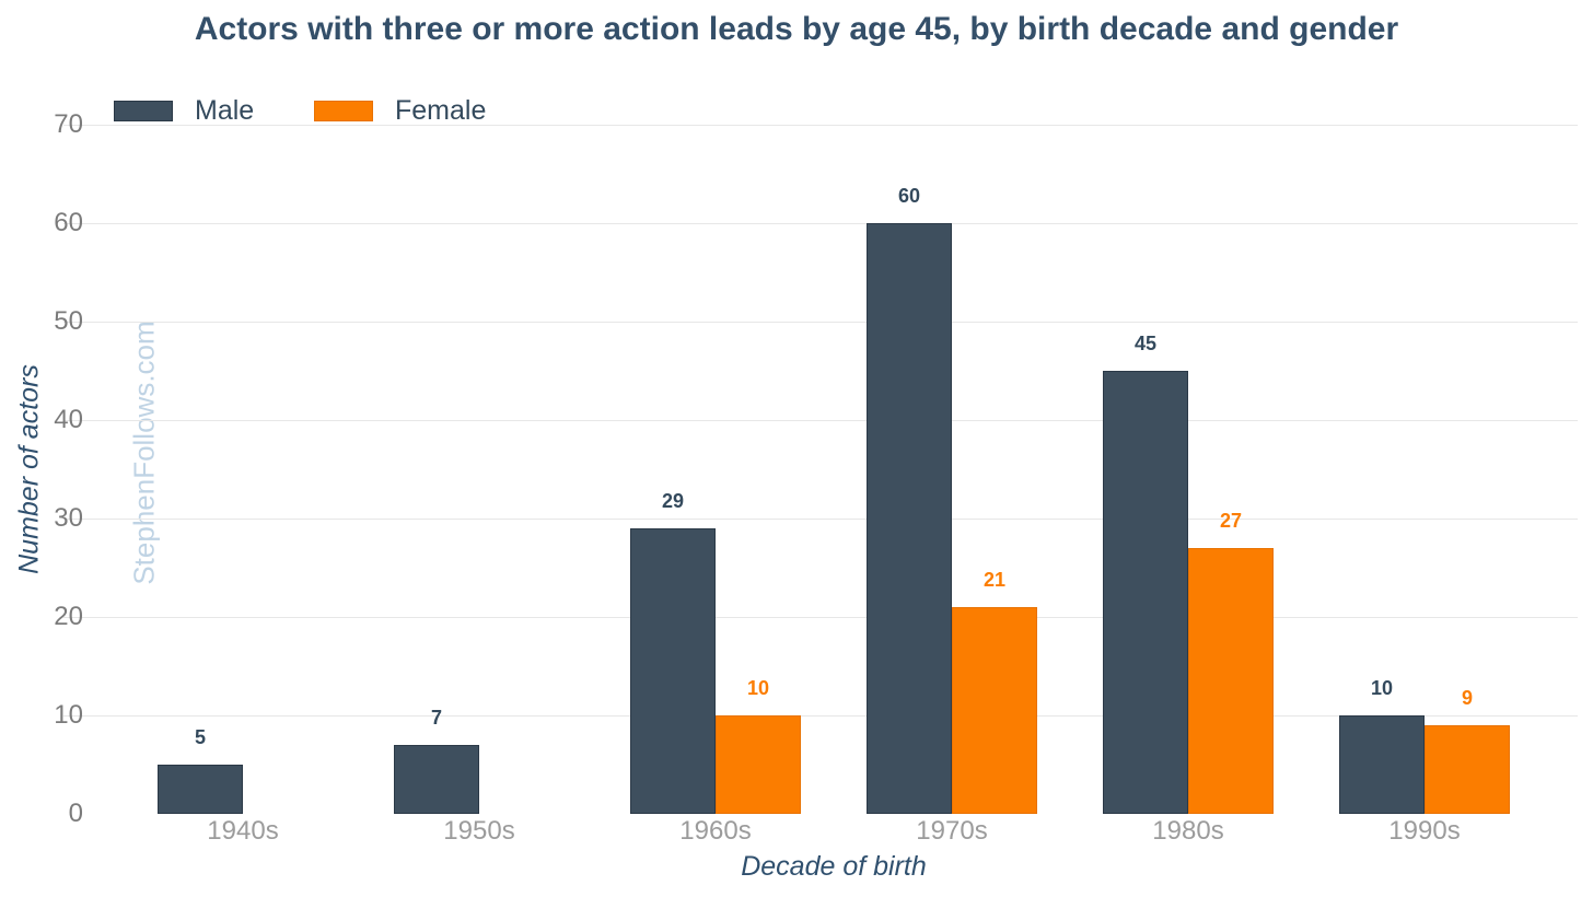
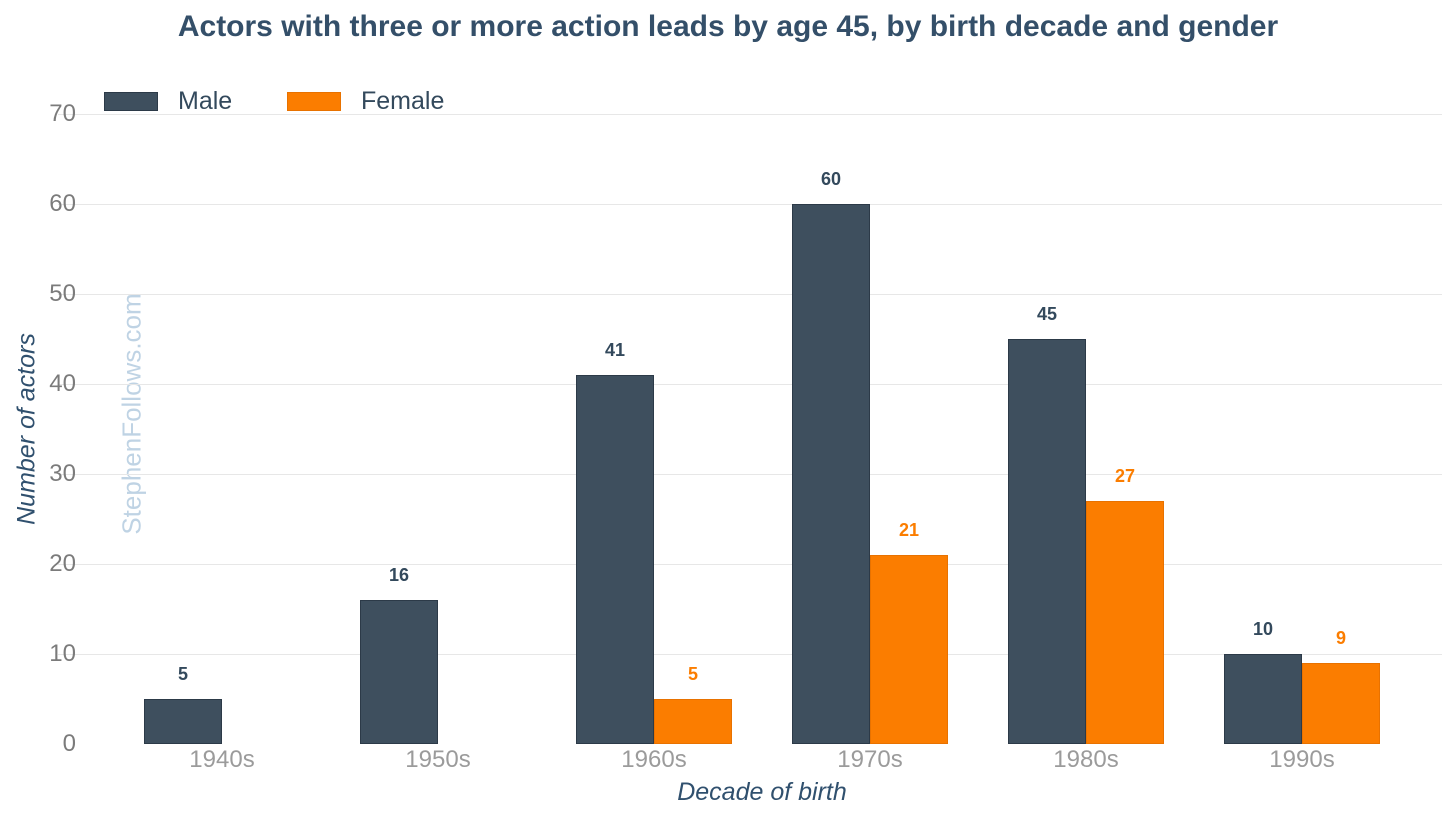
Male/1950s: 7 -> 16
Male/1960s: 29 -> 41
Female/1960s: 10 -> 5
